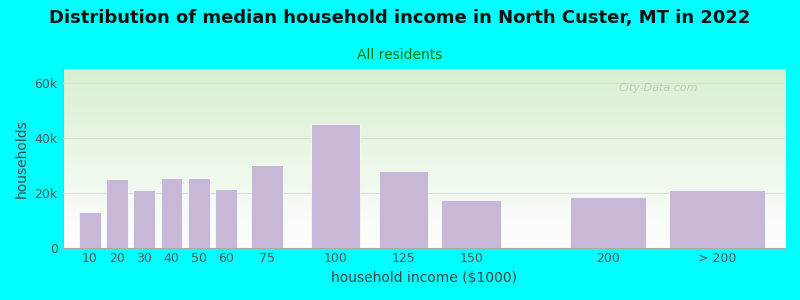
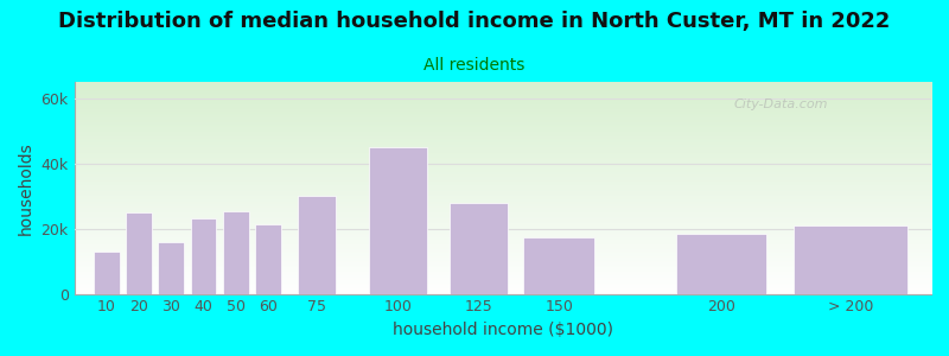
30: 21.0k -> 16.0k
40: 25.5k -> 23.0k
